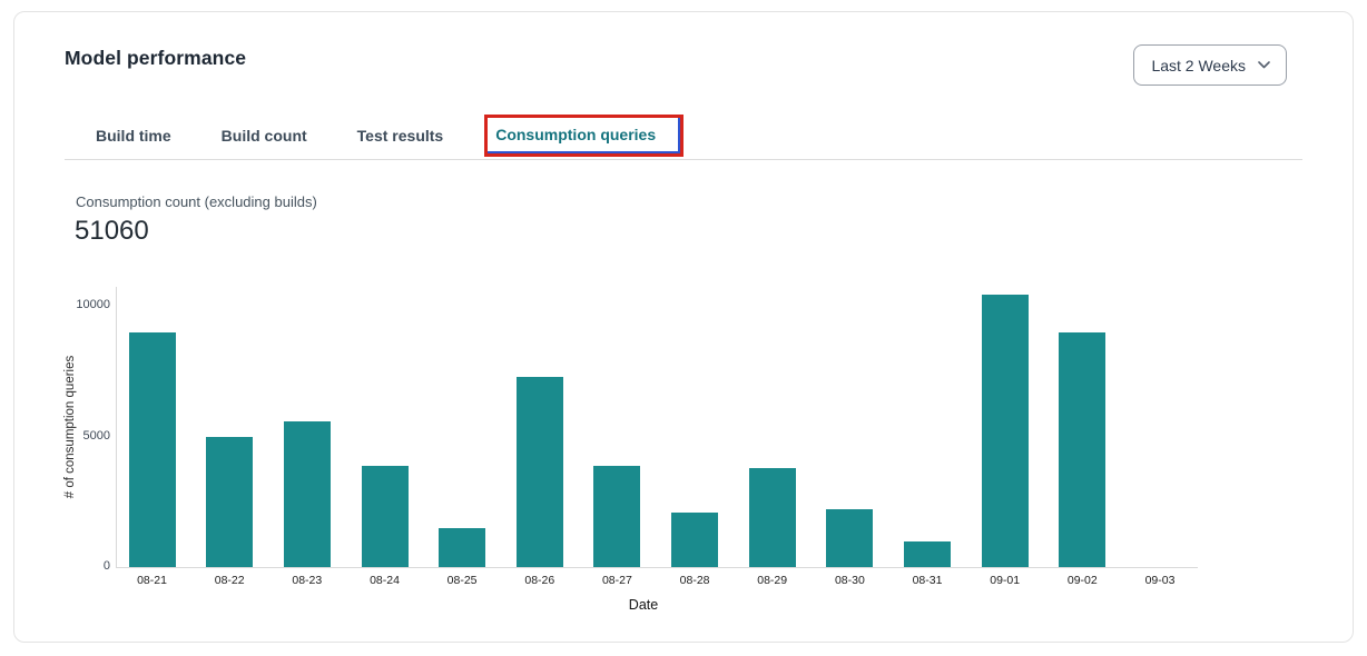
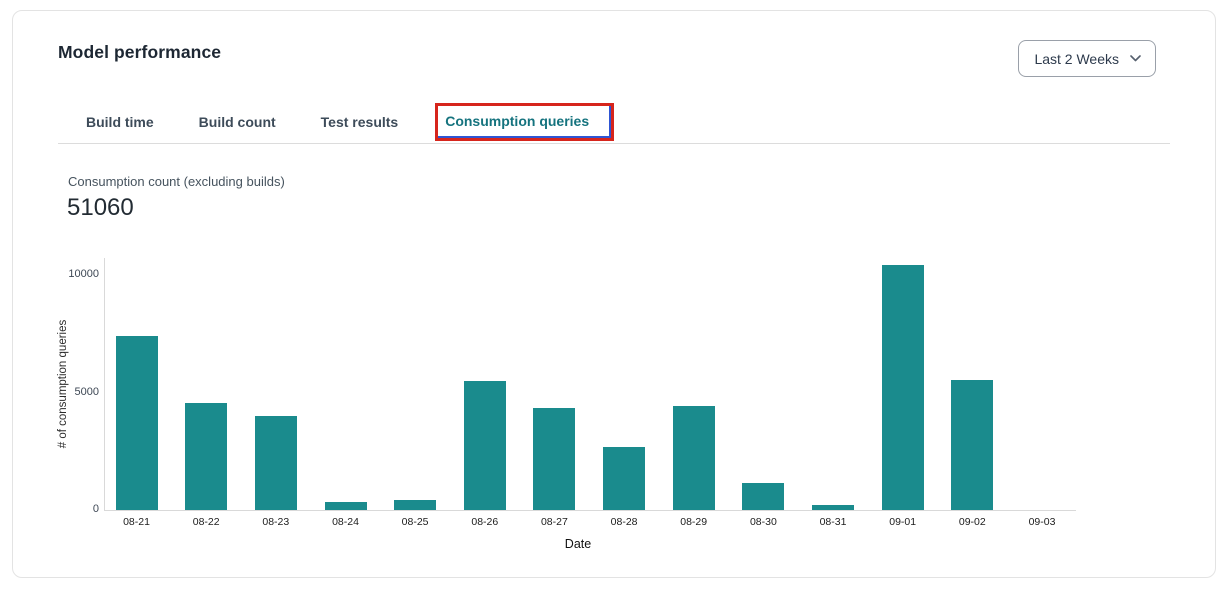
08-21: 9000 -> 7400
08-22: 5000 -> 4600
08-23: 5600 -> 4000
08-24: 3900 -> 300
08-25: 1500 -> 400
08-26: 7300 -> 5500
08-27: 3900 -> 4300
08-28: 2100 -> 2700
08-29: 3800 -> 4400
08-30: 2200 -> 1100
08-31: 1000 -> 200
09-02: 9000 -> 5600
